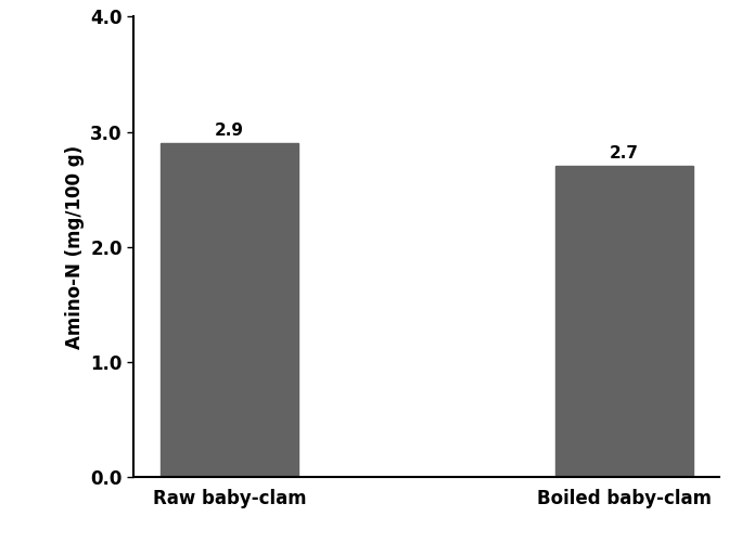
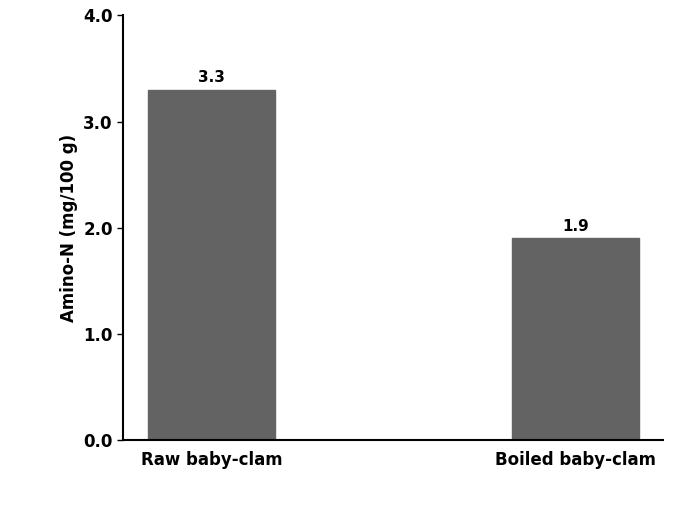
Raw baby-clam: 2.9 -> 3.3
Boiled baby-clam: 2.7 -> 1.9
